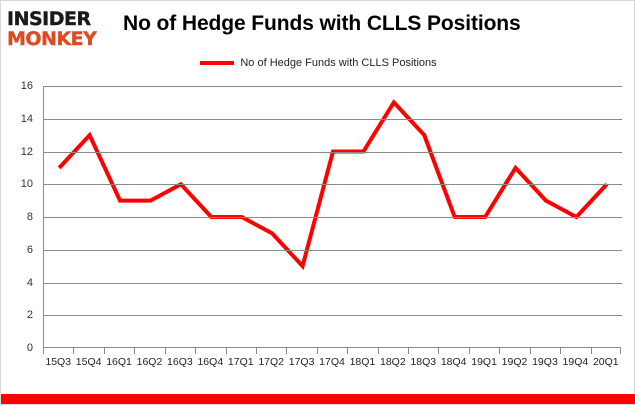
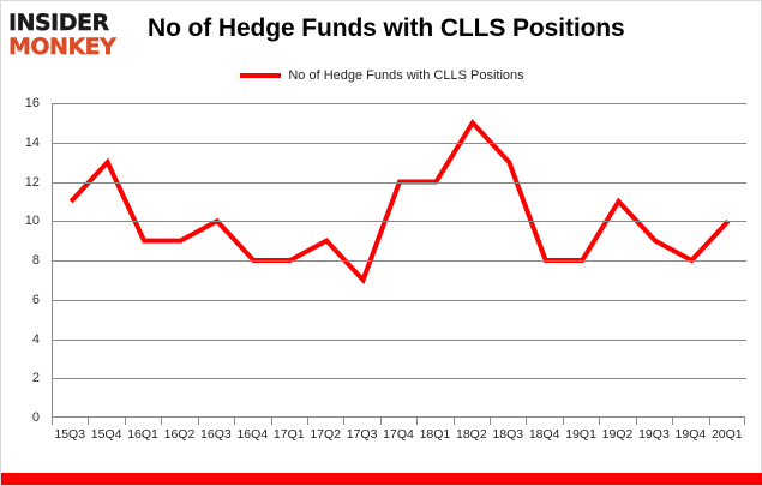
17Q2: 7 -> 9
17Q3: 5 -> 7
